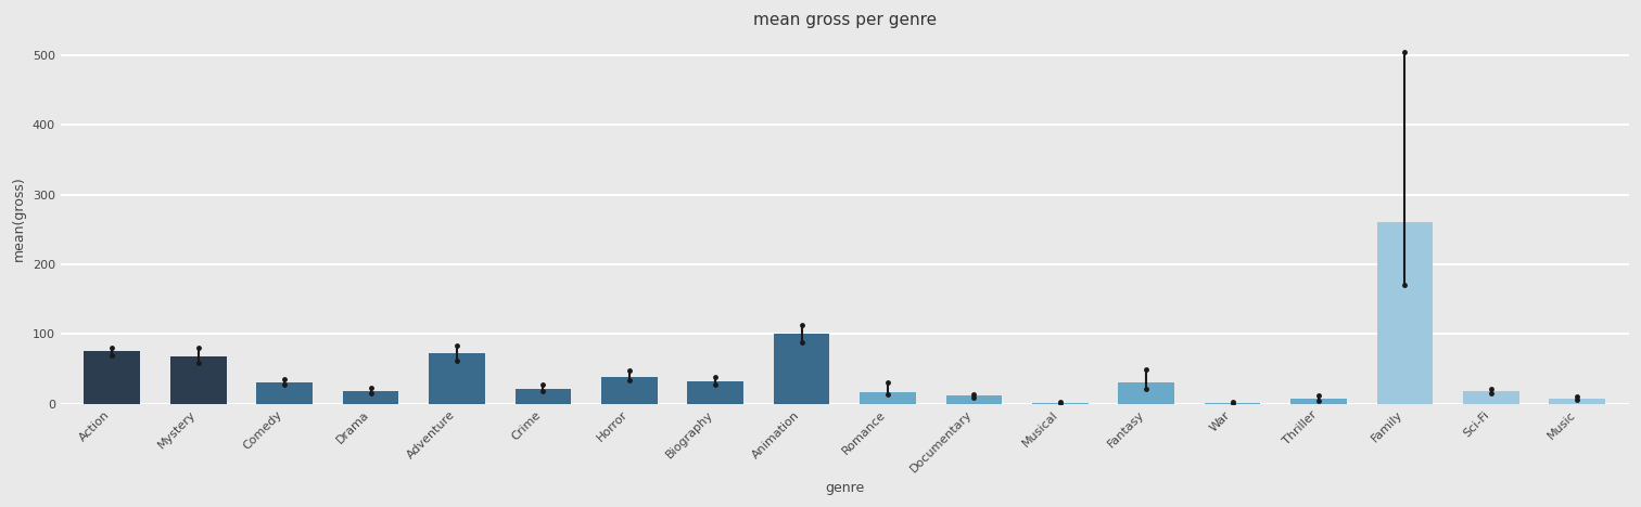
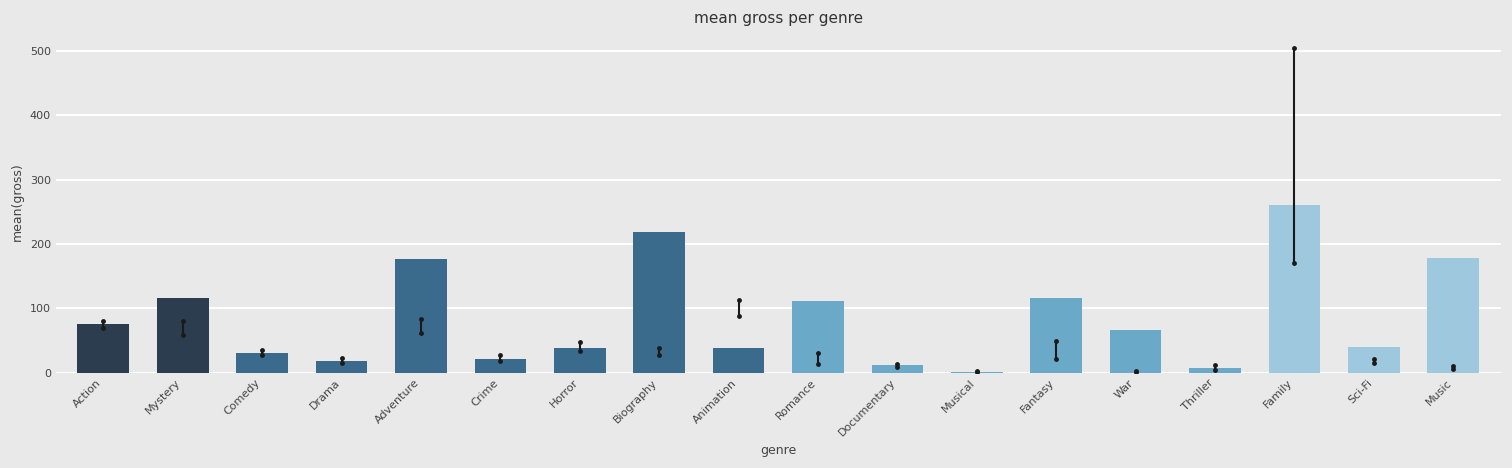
Mystery: 68 -> 116
Adventure: 72 -> 176
Biography: 32 -> 218
Animation: 100 -> 38
Romance: 16 -> 112
Fantasy: 30 -> 116
War: 1 -> 66
Sci-Fi: 18 -> 40
Music: 8 -> 178
